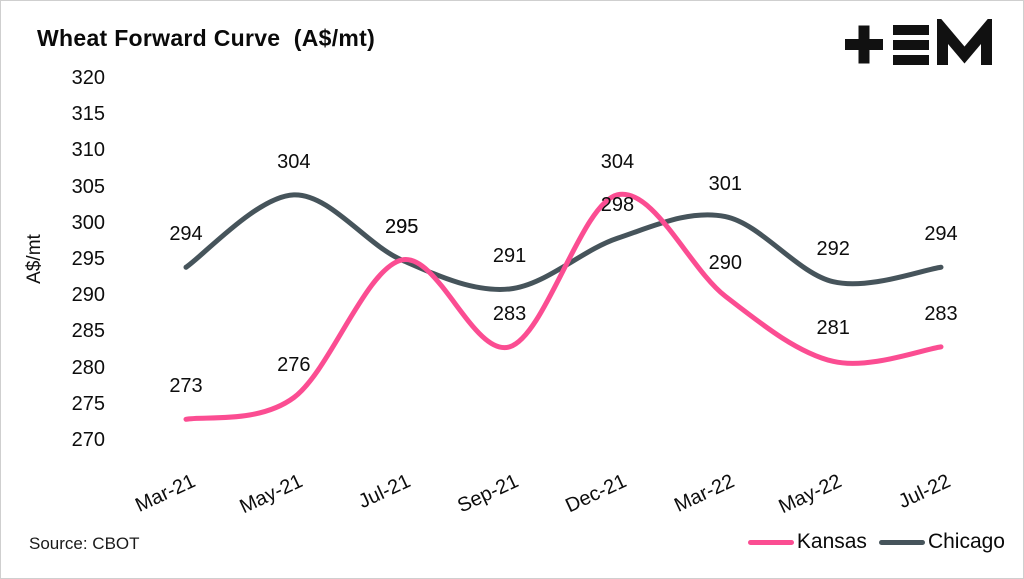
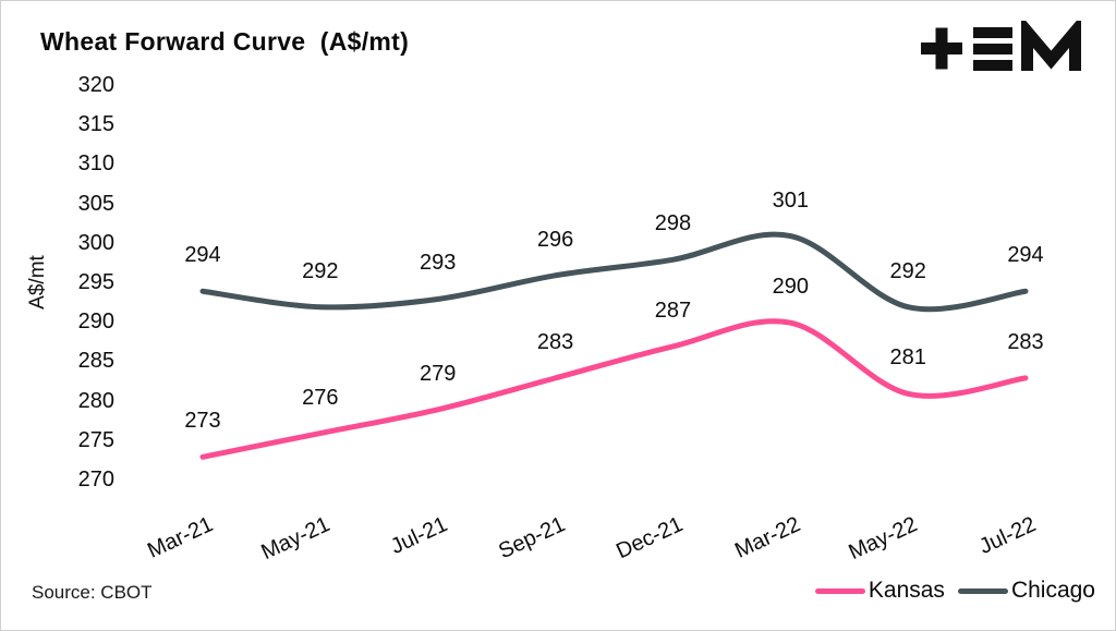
Chicago/May-21: 304 -> 292
Kansas/Jul-21: 295 -> 279
Chicago/Jul-21: 295 -> 293
Chicago/Sep-21: 291 -> 296
Kansas/Dec-21: 304 -> 287
